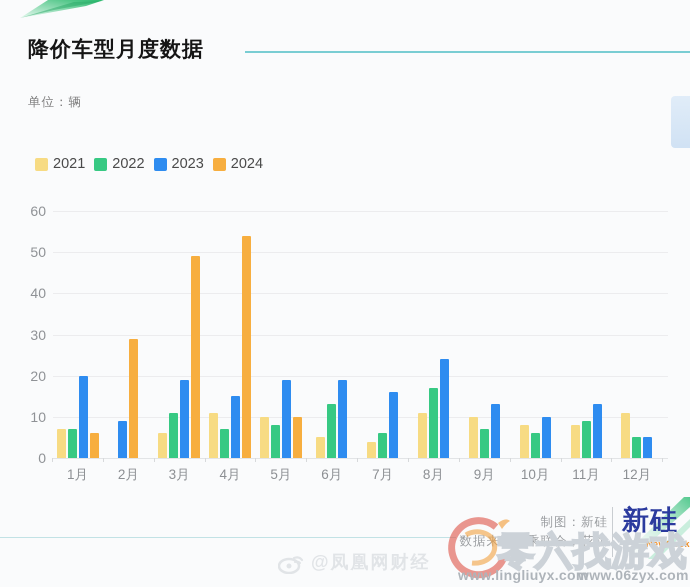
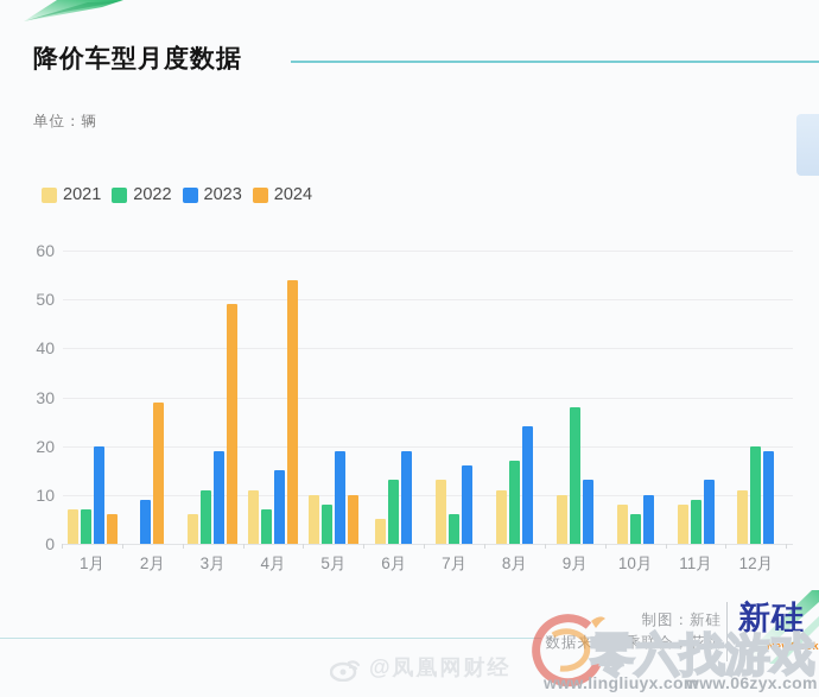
2021/7月: 4 -> 13
2022/9月: 7 -> 28
2022/12月: 5 -> 20
2023/12月: 5 -> 19
